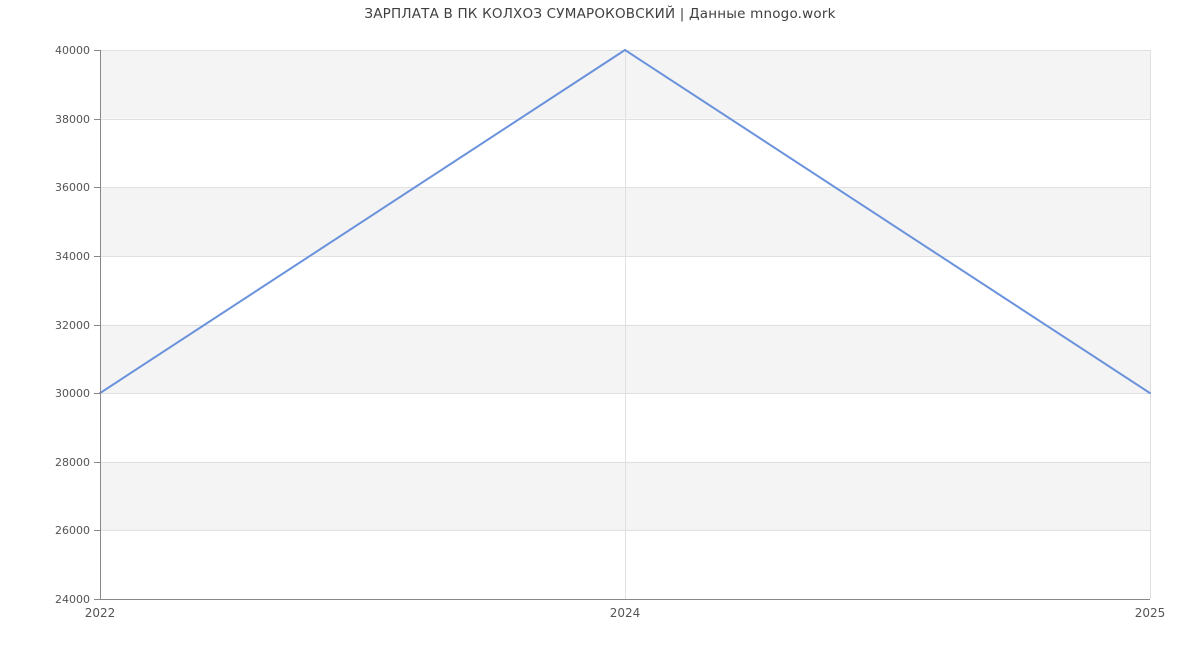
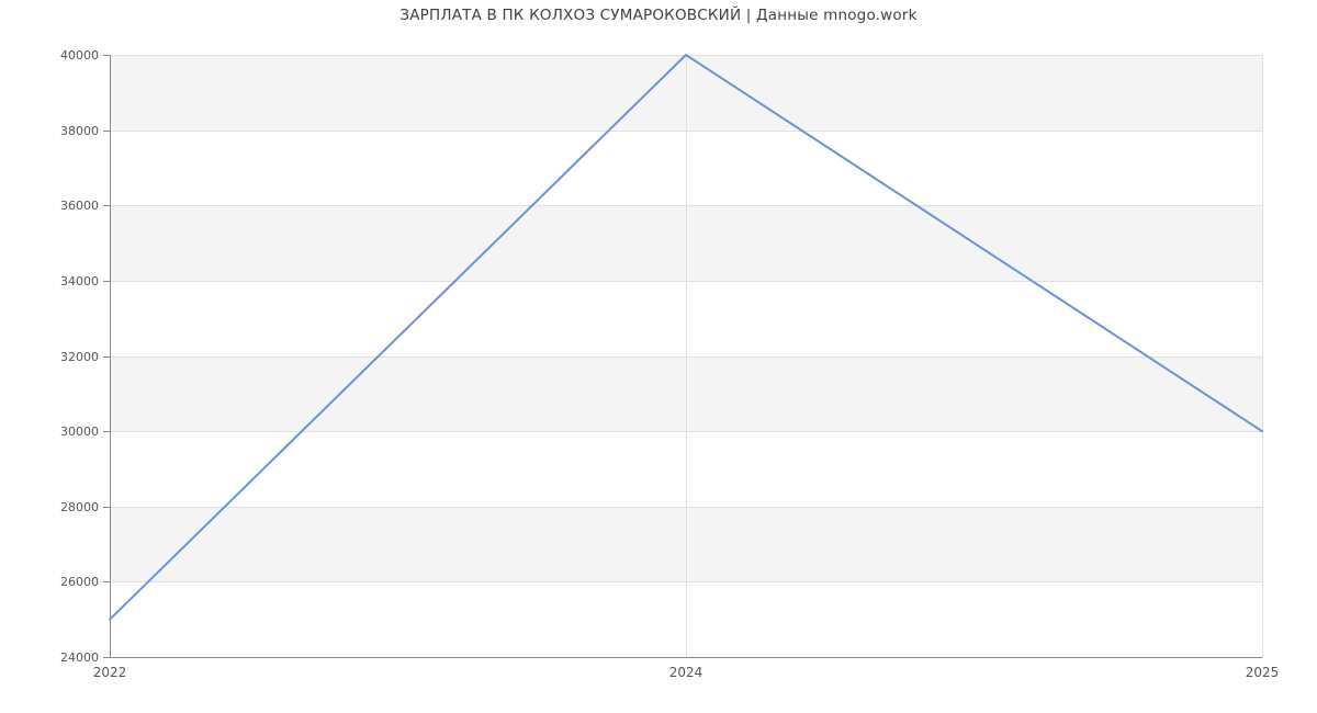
2022: 30000 -> 25000
